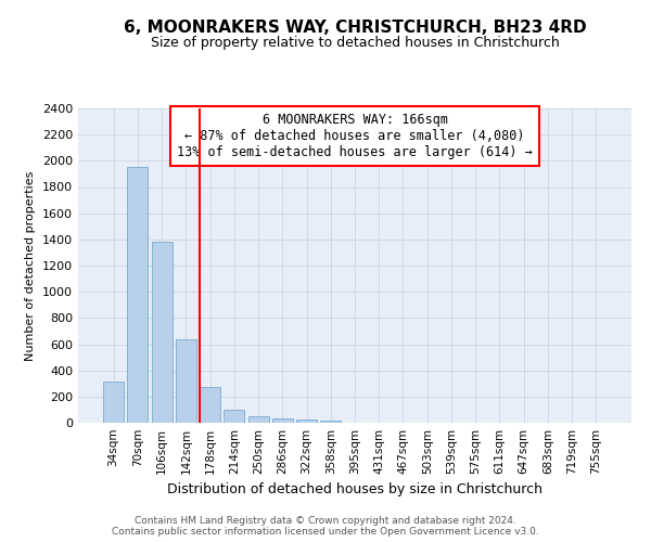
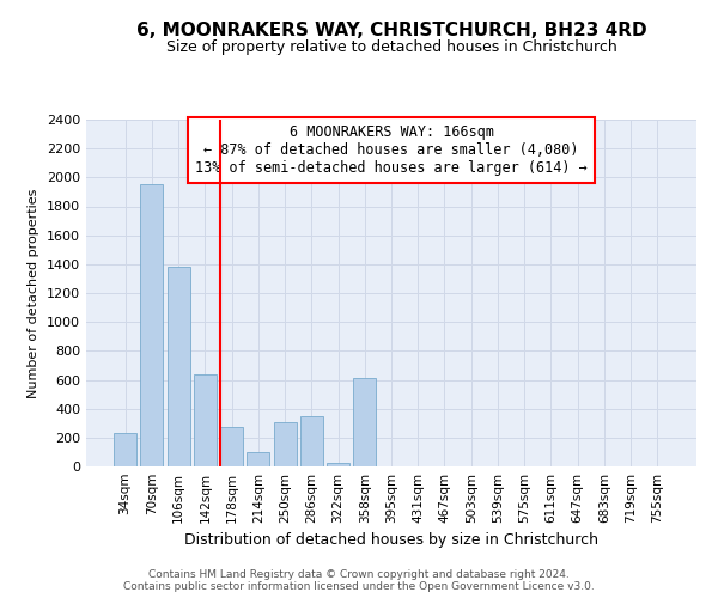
34sqm: 320 -> 230
250sqm: 50 -> 310
286sqm: 30 -> 350
358sqm: 20 -> 610
